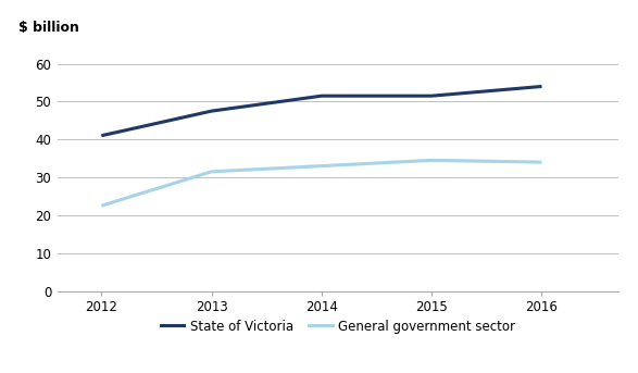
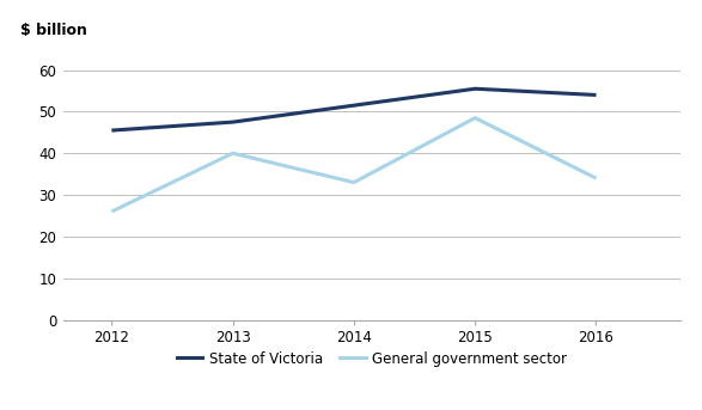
State of Victoria/2012: 41.0 -> 45.5
General government sector/2012: 22.5 -> 26.0
General government sector/2013: 31.5 -> 40.0
State of Victoria/2015: 51.5 -> 55.5
General government sector/2015: 34.5 -> 48.5
